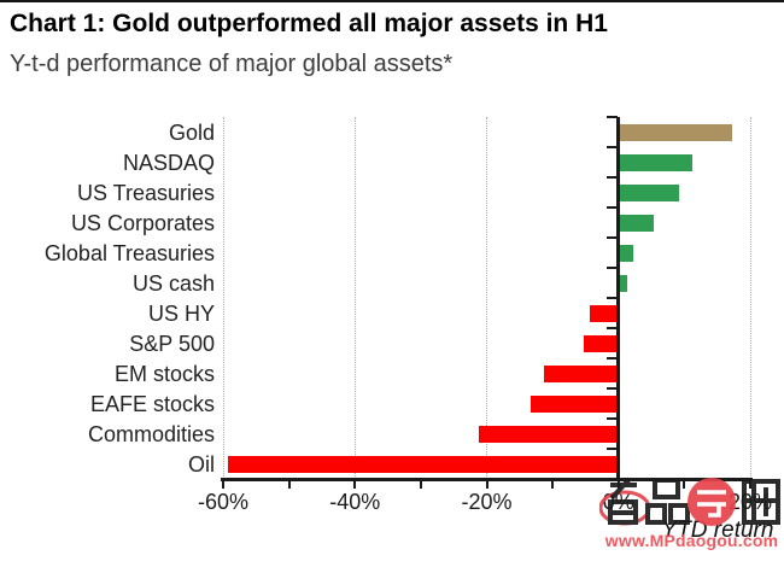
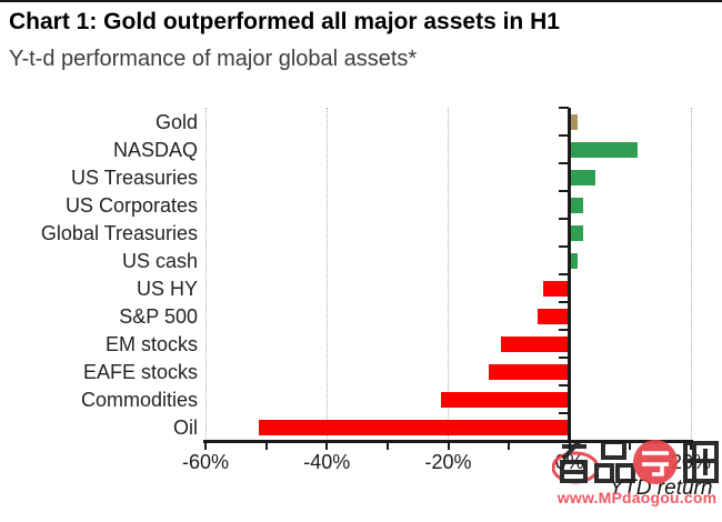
Gold: 17% -> 1%
US Treasuries: 9% -> 4%
US Corporates: 5% -> 2%
Oil: -59% -> -51%
